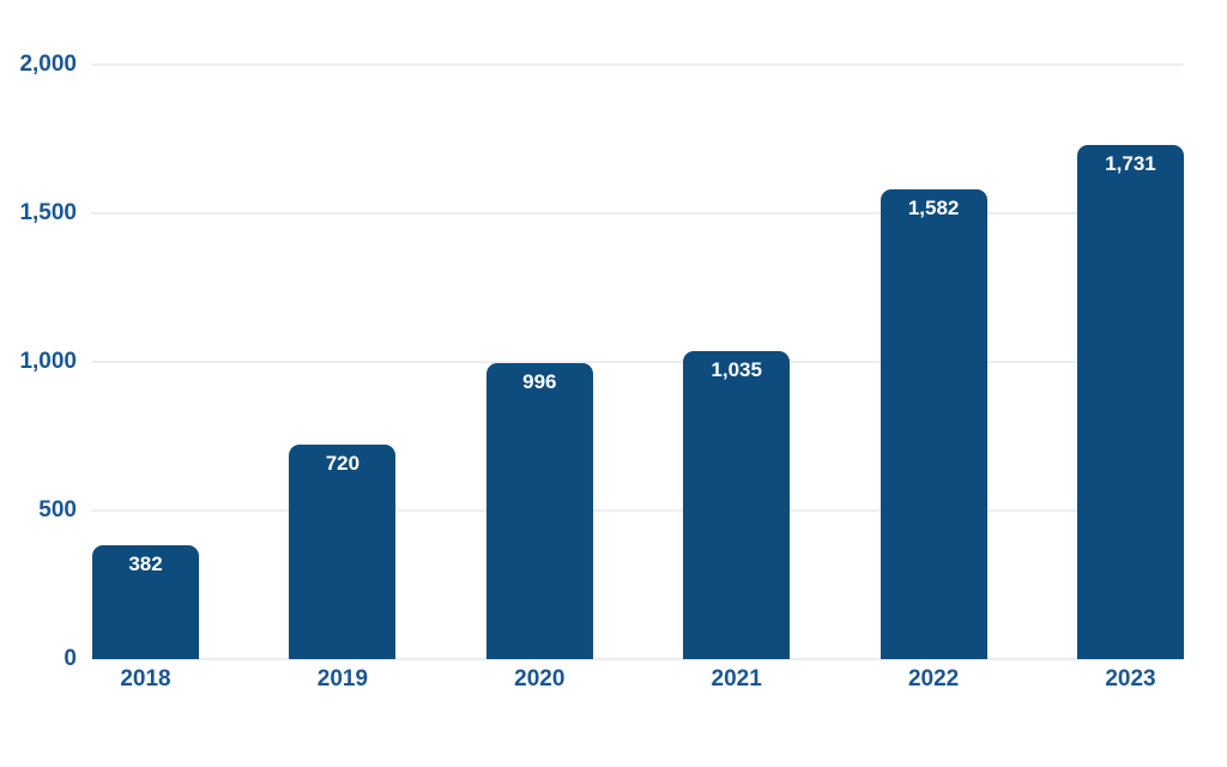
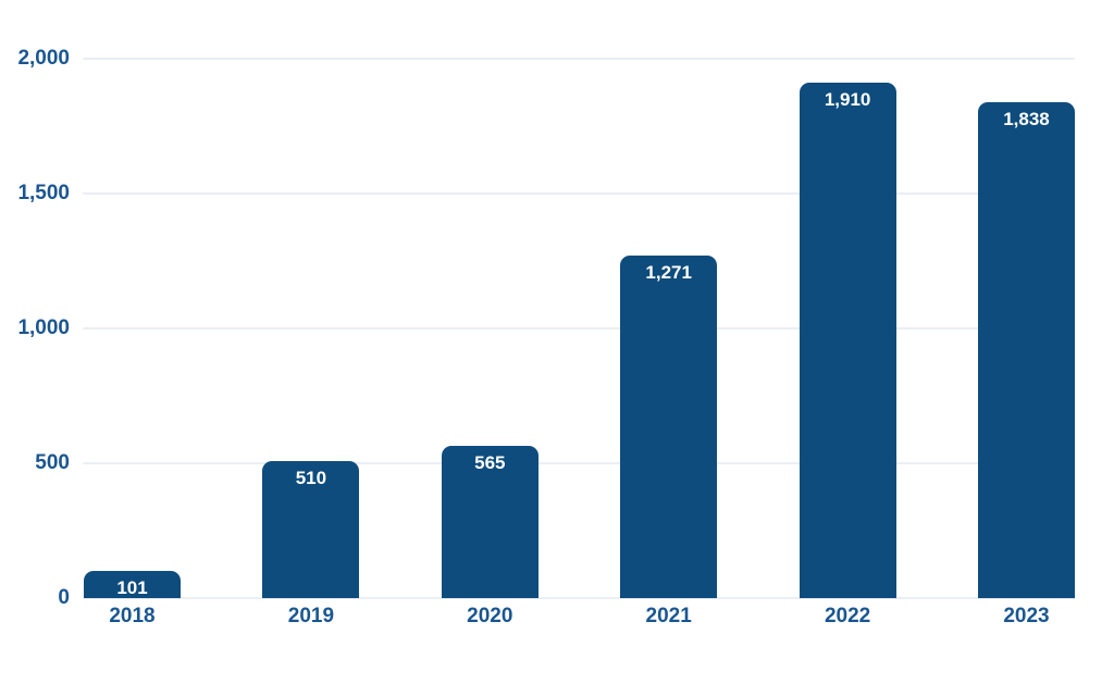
2018: 382 -> 101
2019: 720 -> 510
2020: 996 -> 565
2021: 1,035 -> 1,271
2022: 1,582 -> 1,910
2023: 1,731 -> 1,838
